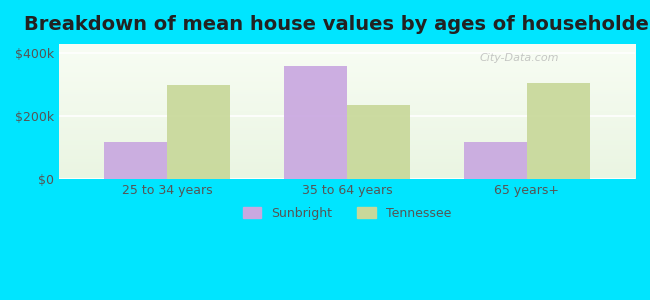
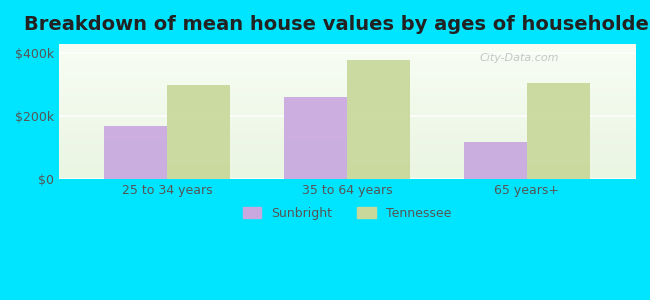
Sunbright/25 to 34 years: $120k -> $170k
Sunbright/35 to 64 years: $360k -> $260k
Tennessee/35 to 64 years: $235k -> $380k
